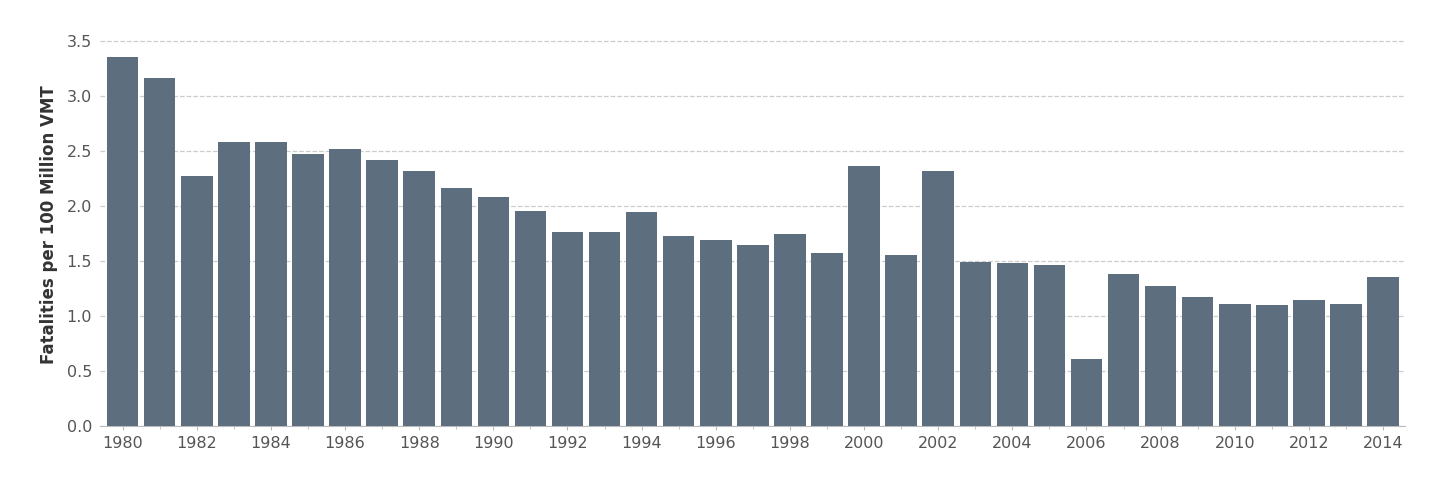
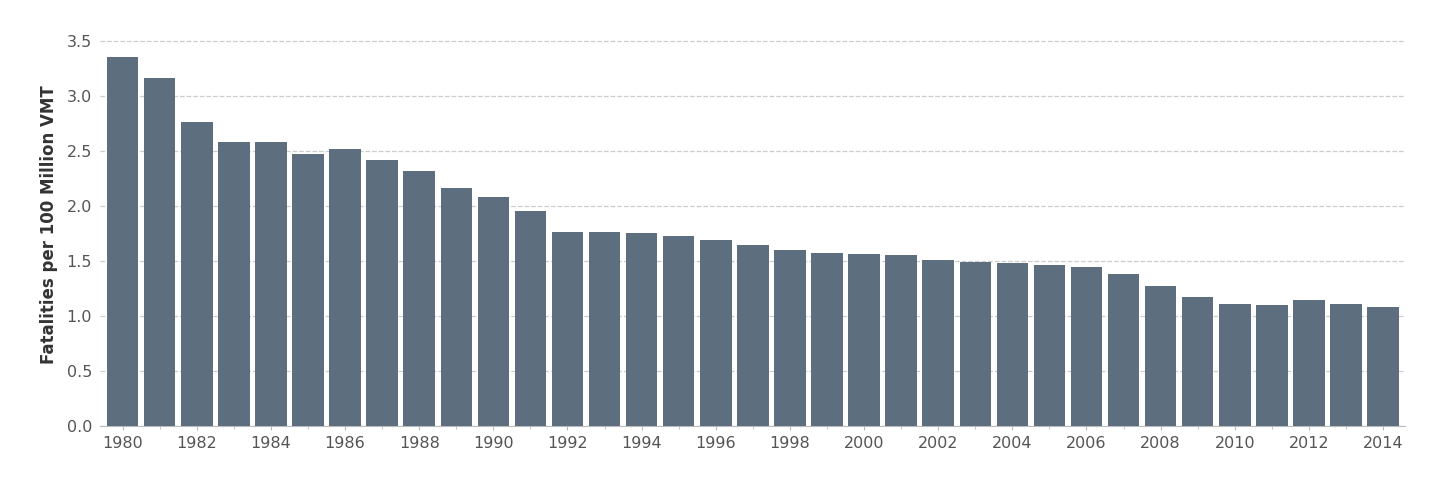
1982: 2.27 -> 2.76
1994: 1.94 -> 1.75
1998: 1.74 -> 1.60
2000: 2.36 -> 1.56
2002: 2.32 -> 1.51
2006: 0.61 -> 1.44
2014: 1.35 -> 1.08
